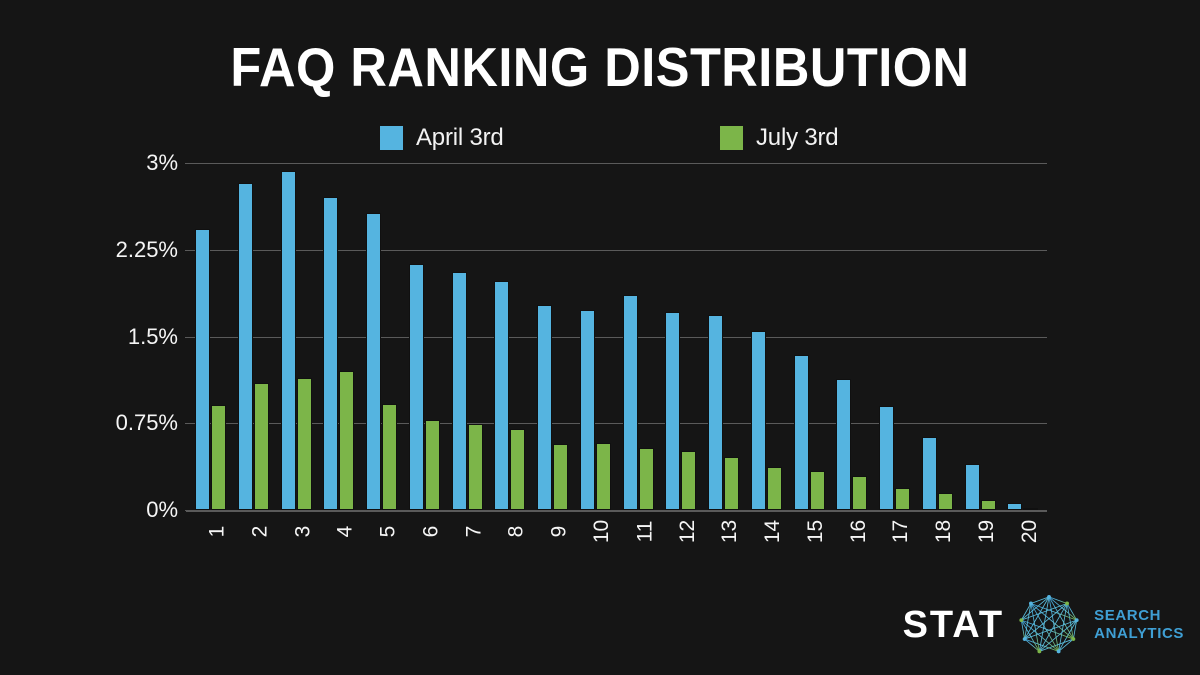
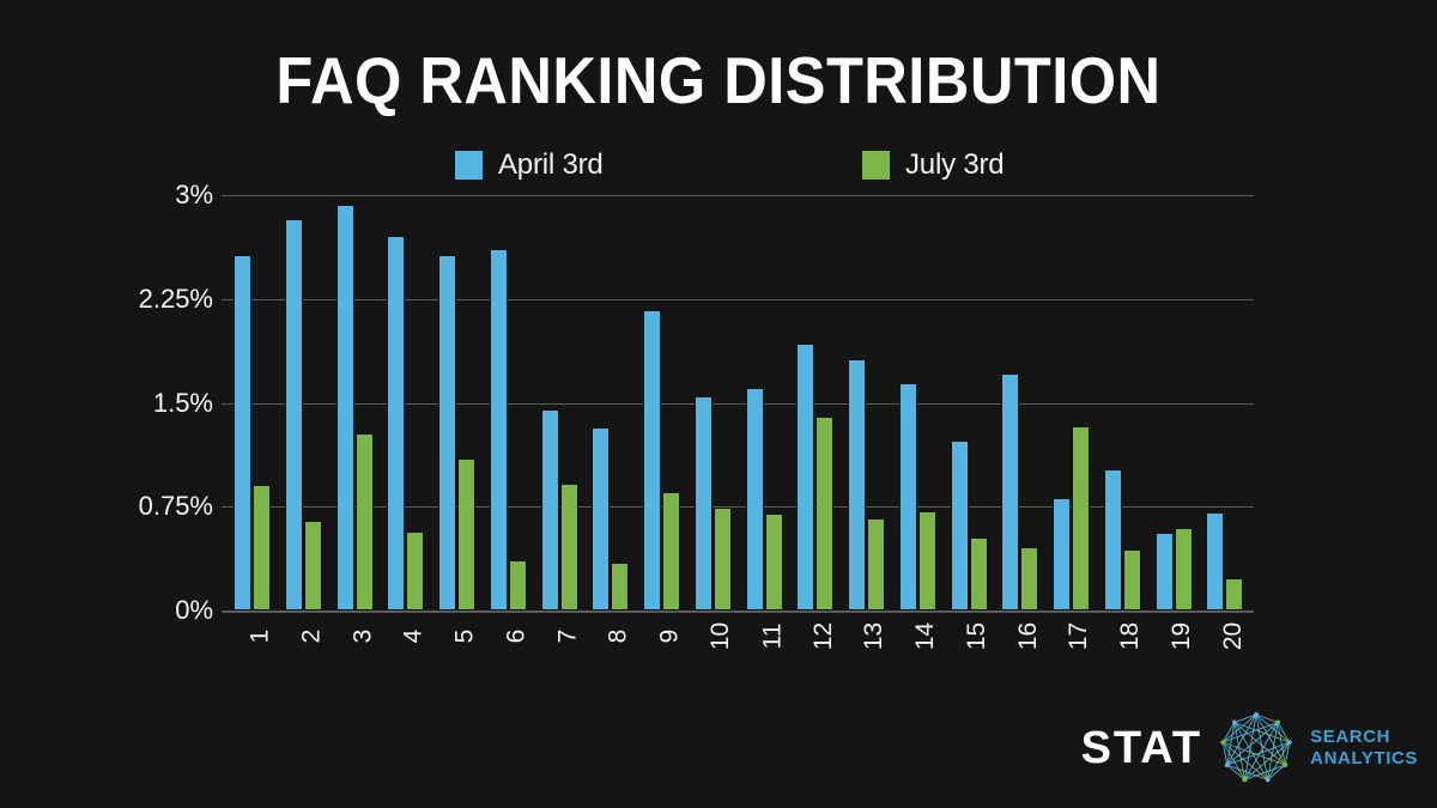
April 3rd/1: 2.43% -> 2.57%
July 3rd/2: 1.10% -> 0.65%
July 3rd/3: 1.14% -> 1.28%
July 3rd/4: 1.20% -> 0.57%
July 3rd/5: 0.92% -> 1.10%
April 3rd/6: 2.13% -> 2.61%
July 3rd/6: 0.78% -> 0.36%
April 3rd/7: 2.06% -> 1.45%
July 3rd/7: 0.74% -> 0.92%
April 3rd/8: 1.98% -> 1.32%
July 3rd/8: 0.70% -> 0.35%
April 3rd/9: 1.77% -> 2.17%
July 3rd/9: 0.57% -> 0.86%
April 3rd/10: 1.73% -> 1.55%
July 3rd/10: 0.58% -> 0.74%
April 3rd/11: 1.86% -> 1.61%
July 3rd/11: 0.54% -> 0.70%
April 3rd/12: 1.71% -> 1.93%
July 3rd/12: 0.51% -> 1.40%
April 3rd/13: 1.69% -> 1.82%
July 3rd/13: 0.46% -> 0.67%
April 3rd/14: 1.55% -> 1.64%
July 3rd/14: 0.37% -> 0.72%
April 3rd/15: 1.34% -> 1.23%
July 3rd/15: 0.34% -> 0.53%
April 3rd/16: 1.13% -> 1.71%
July 3rd/16: 0.29% -> 0.46%
April 3rd/17: 0.90% -> 0.81%
July 3rd/17: 0.19% -> 1.33%
April 3rd/18: 0.63% -> 1.02%
July 3rd/18: 0.15% -> 0.44%
April 3rd/19: 0.40% -> 0.56%
July 3rd/19: 0.09% -> 0.60%
April 3rd/20: 0.06% -> 0.71%
July 3rd/20: 0.02% -> 0.23%
